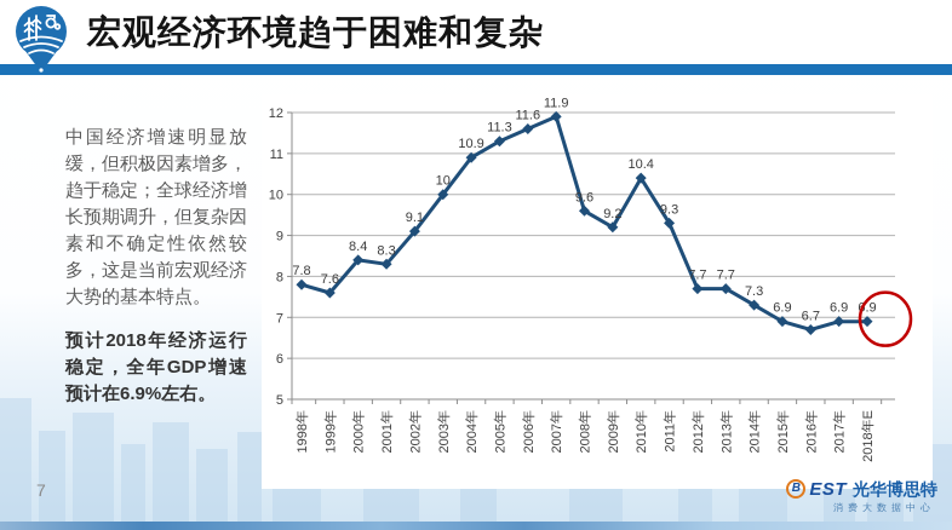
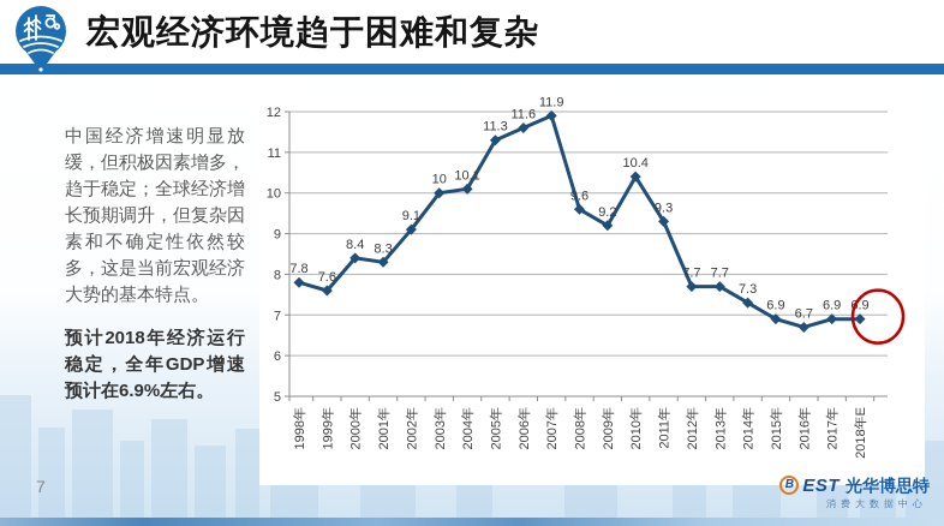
2004年: 10.9 -> 10.1
